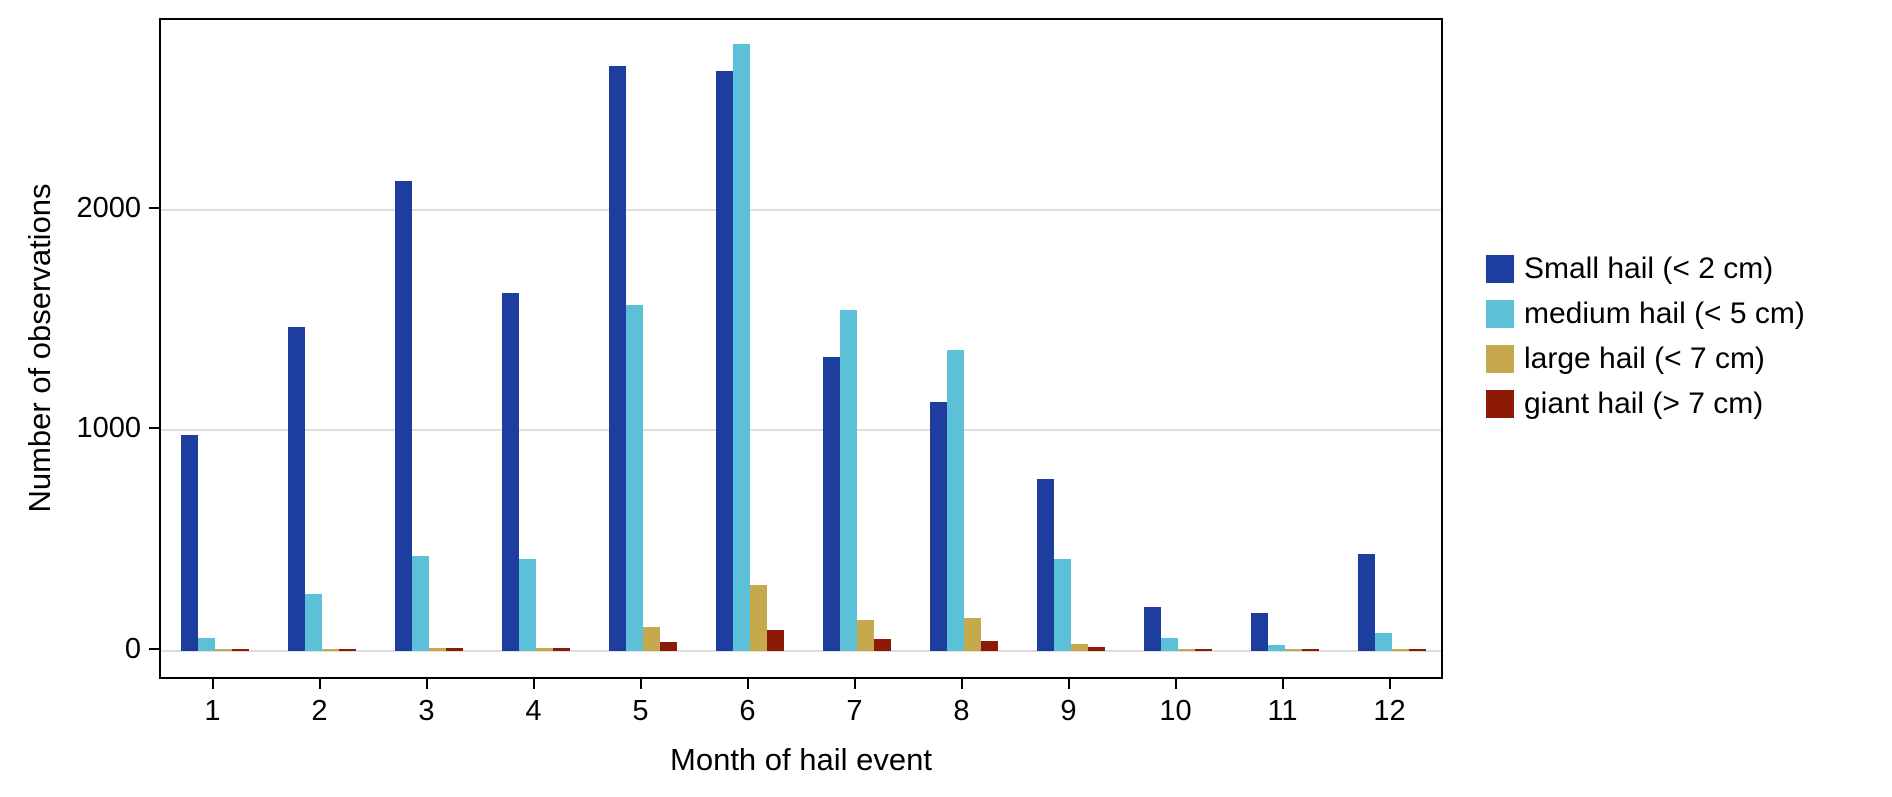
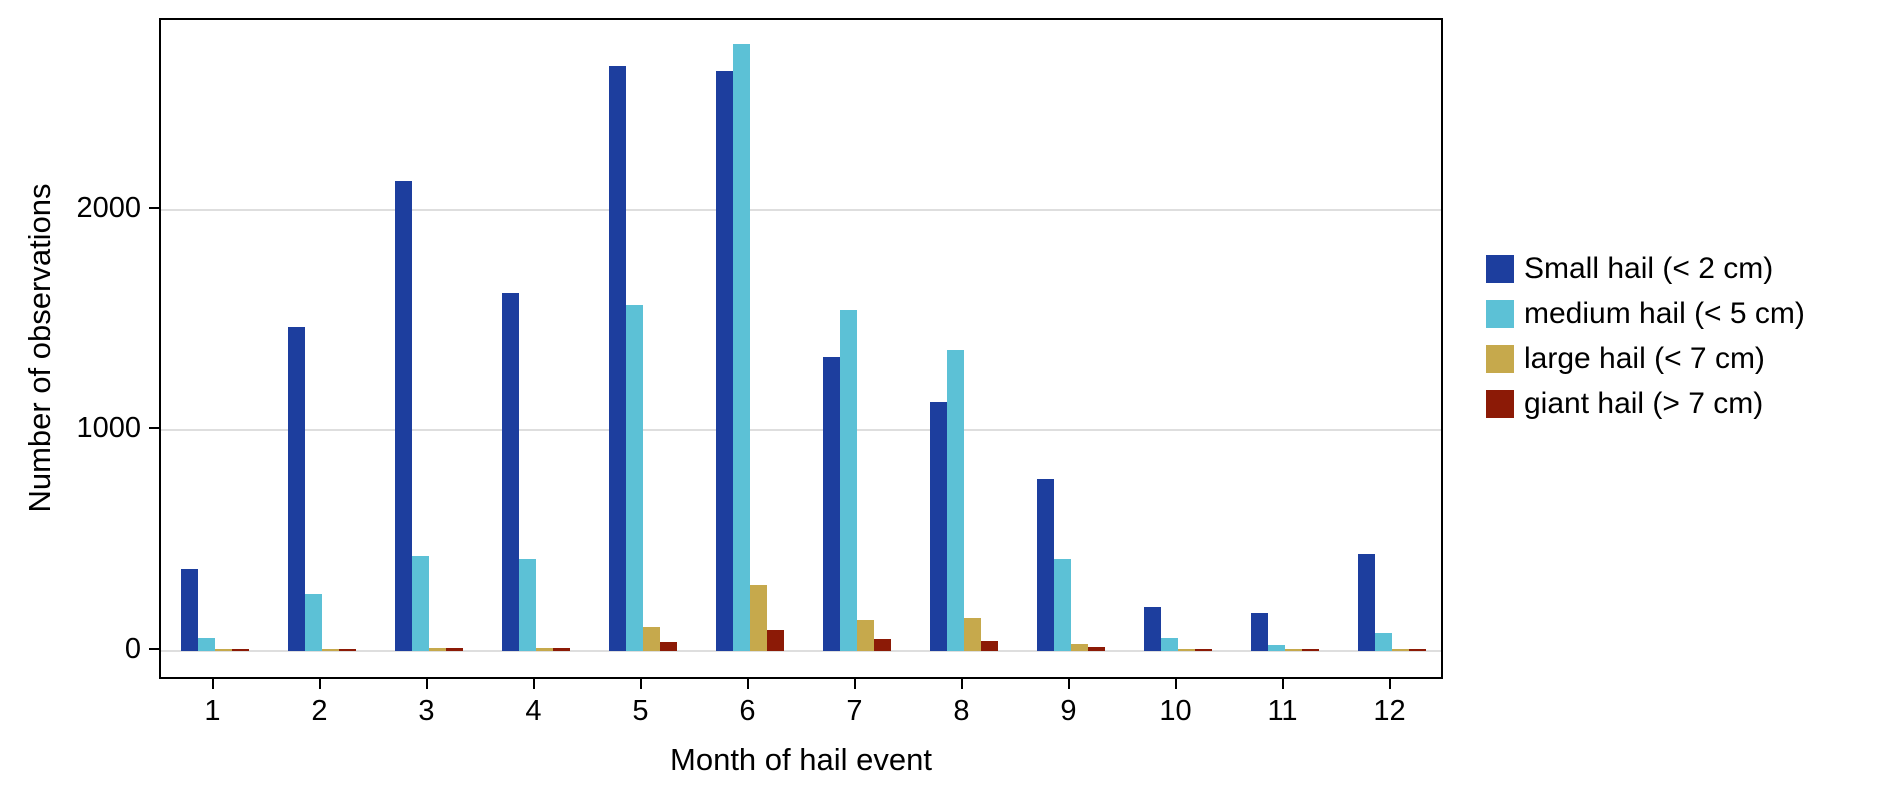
Small hail (< 2 cm)/1: 980 -> 370
